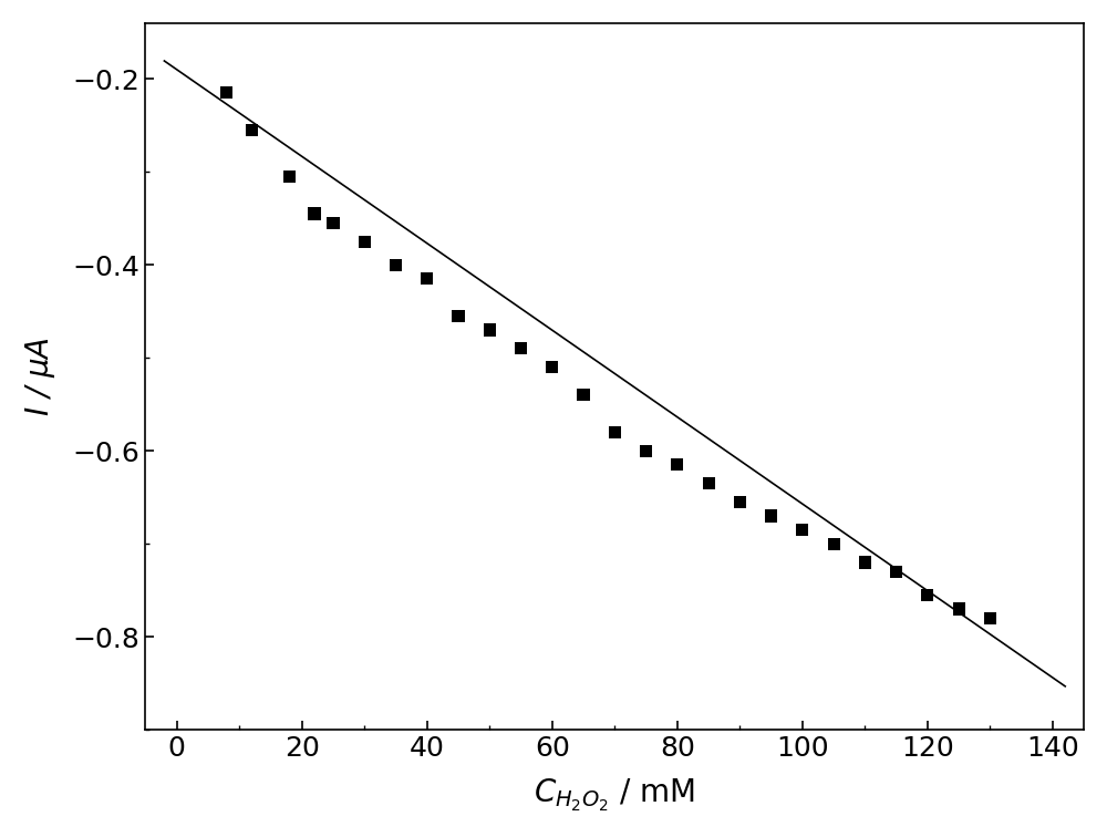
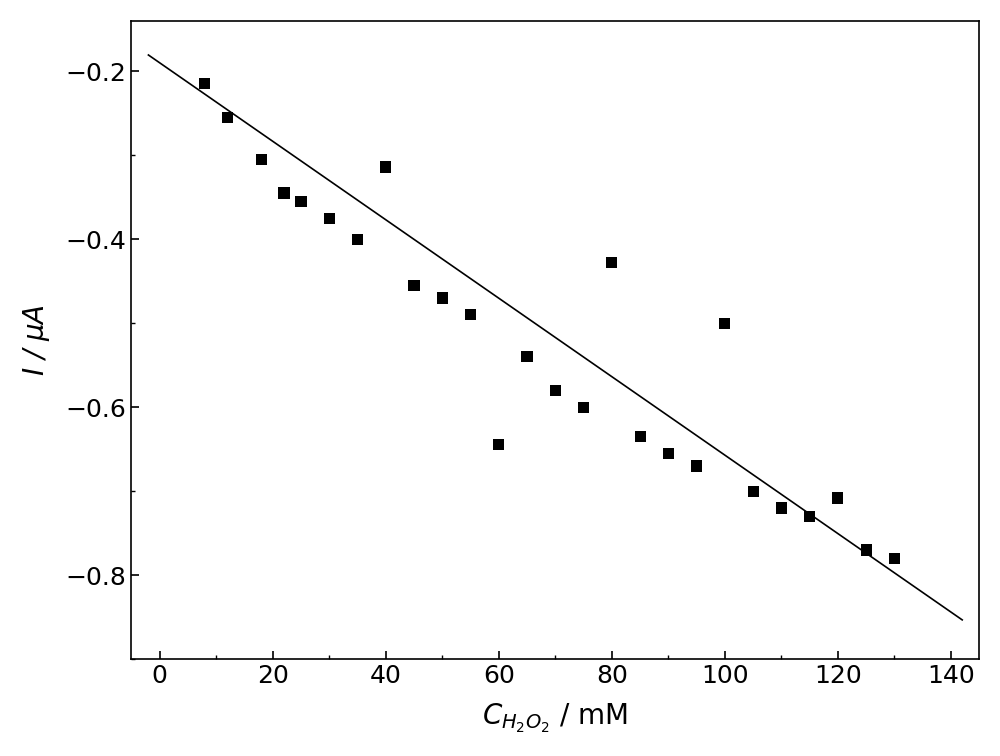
40: -0.415 -> -0.314
60: -0.510 -> -0.644
80: -0.615 -> -0.428
100: -0.685 -> -0.500
120: -0.755 -> -0.708
